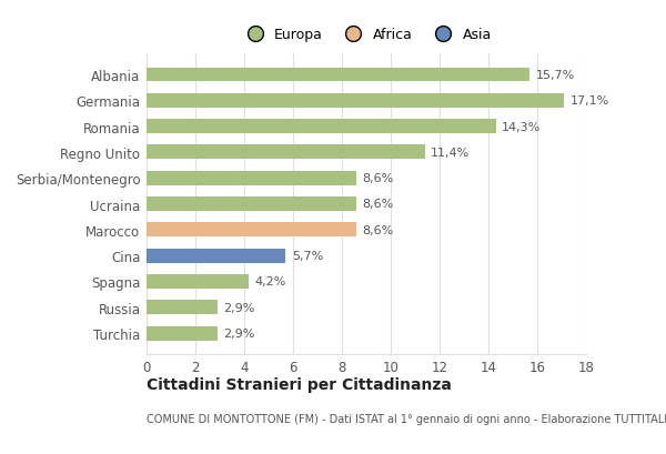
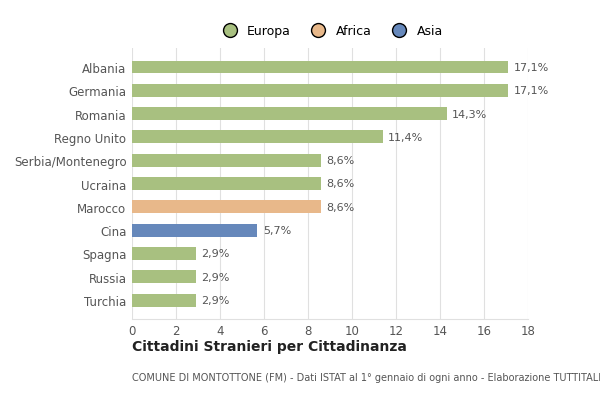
Albania: 15,7% -> 17,1%
Spagna: 4,2% -> 2,9%
